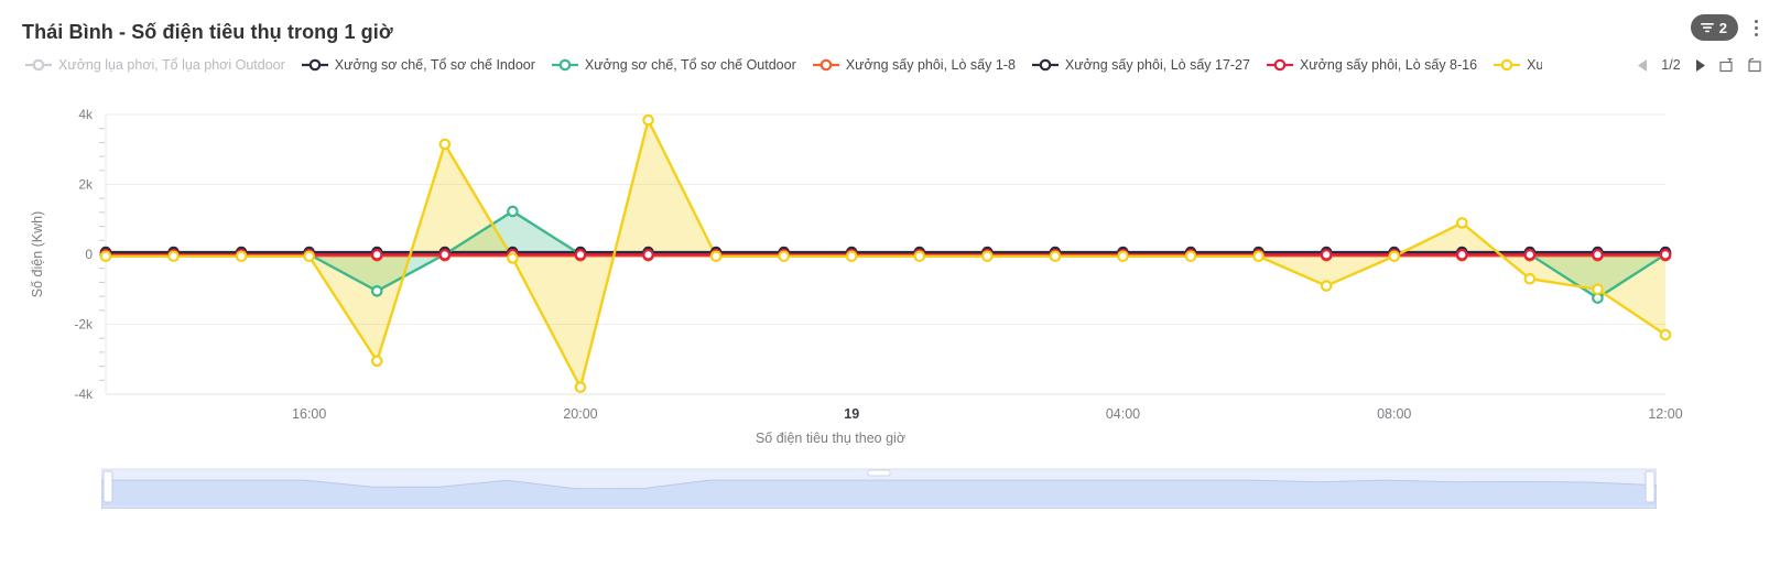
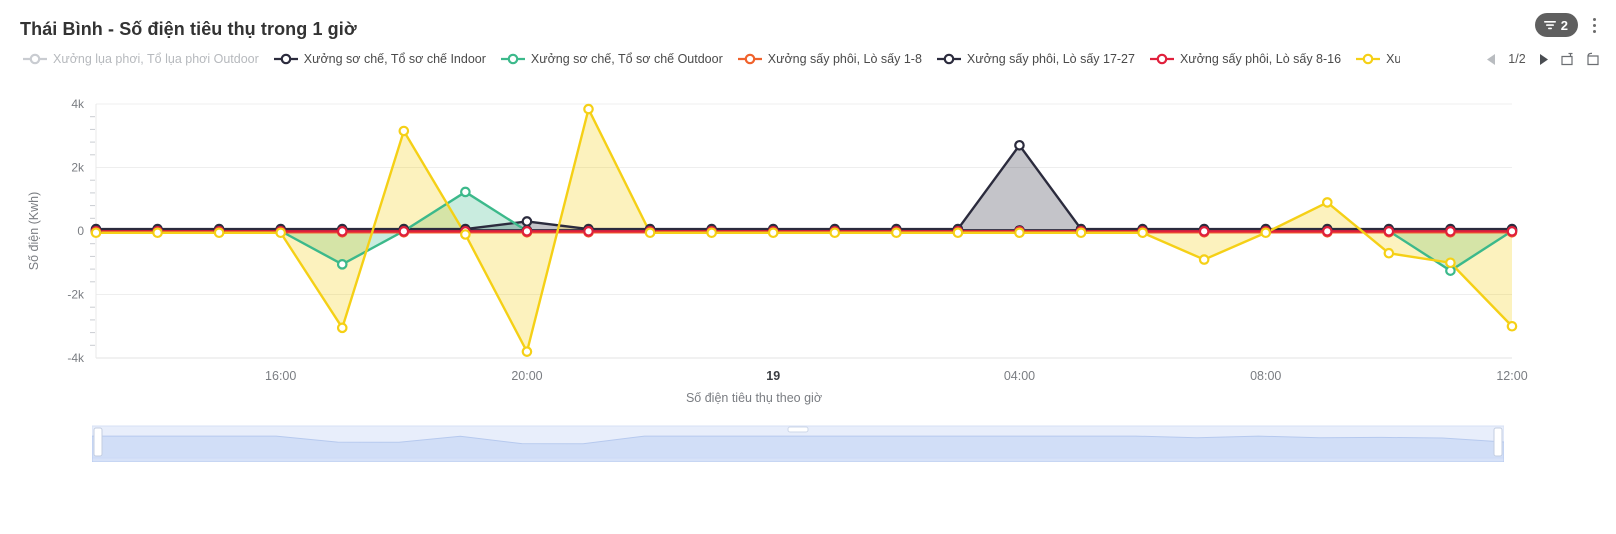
Xưởng sơ chế, Tổ sơ chế Indoor/20:00: 0.1k -> 0.3k
Xưởng sơ chế, Tổ sơ chế Indoor/04:00: 0.1k -> 2.7k
Xưởng tinh chè, Tổ/12:00: -2.3k -> -3.0k
